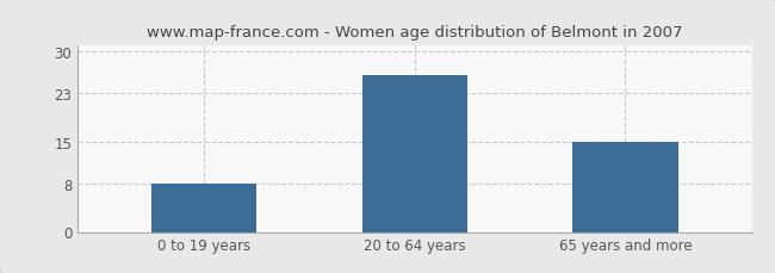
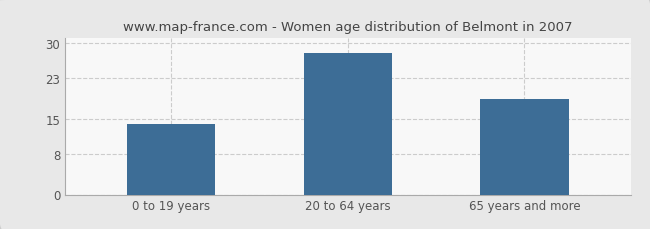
0 to 19 years: 8 -> 14
20 to 64 years: 26 -> 28
65 years and more: 15 -> 19
